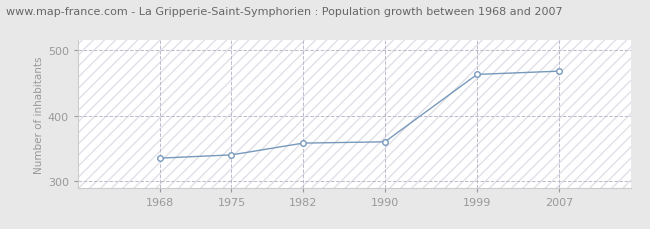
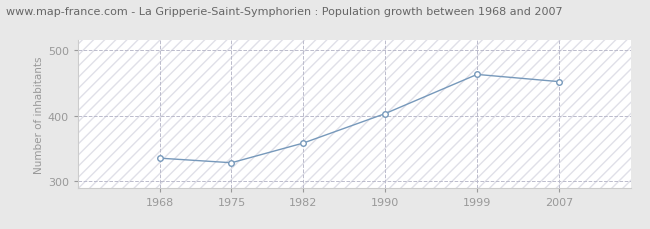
1975: 340 -> 328
1990: 360 -> 403
2007: 468 -> 452
